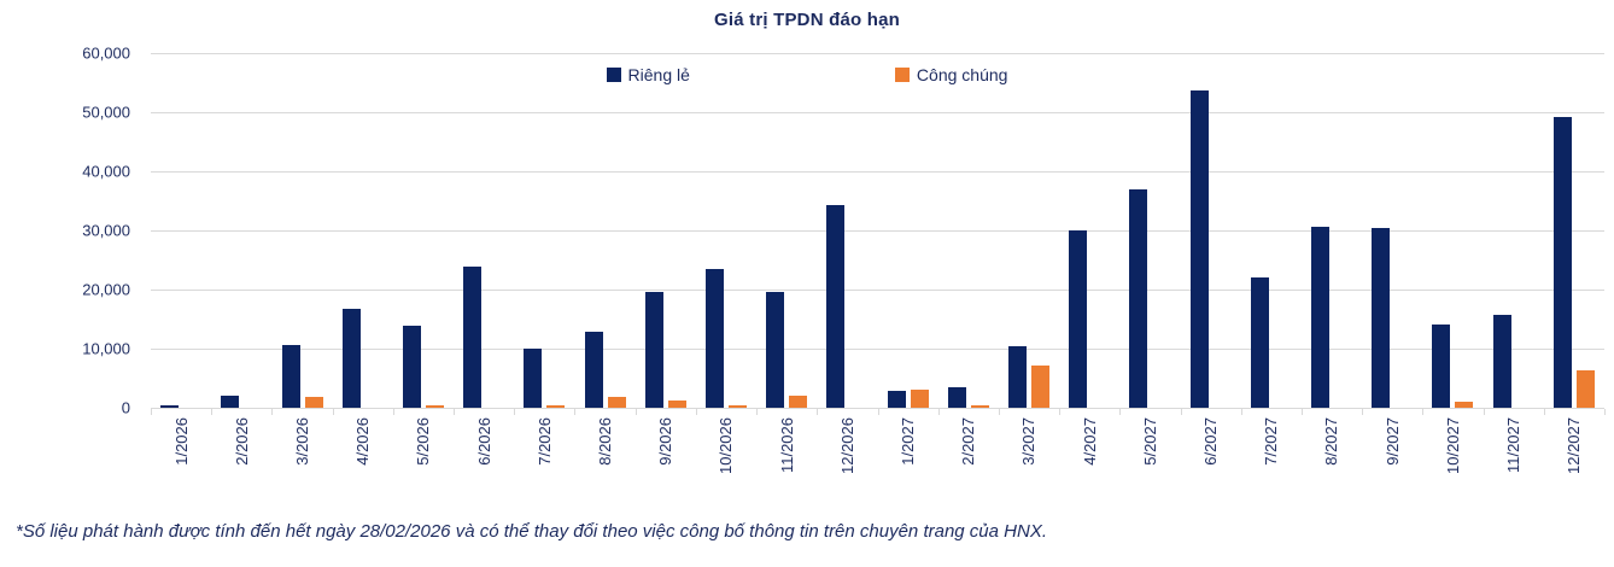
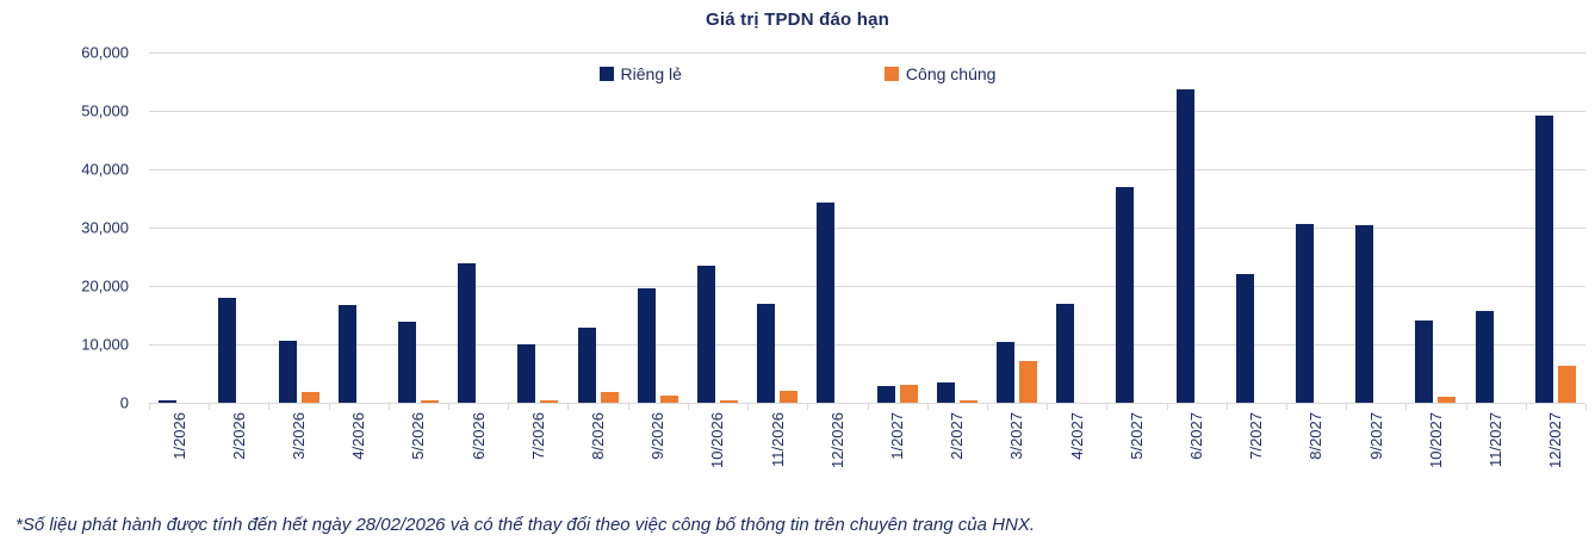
Riêng lẻ/2/2026: 2000 -> 18000
Riêng lẻ/11/2026: 20000 -> 17000
Riêng lẻ/4/2027: 30000 -> 17000
